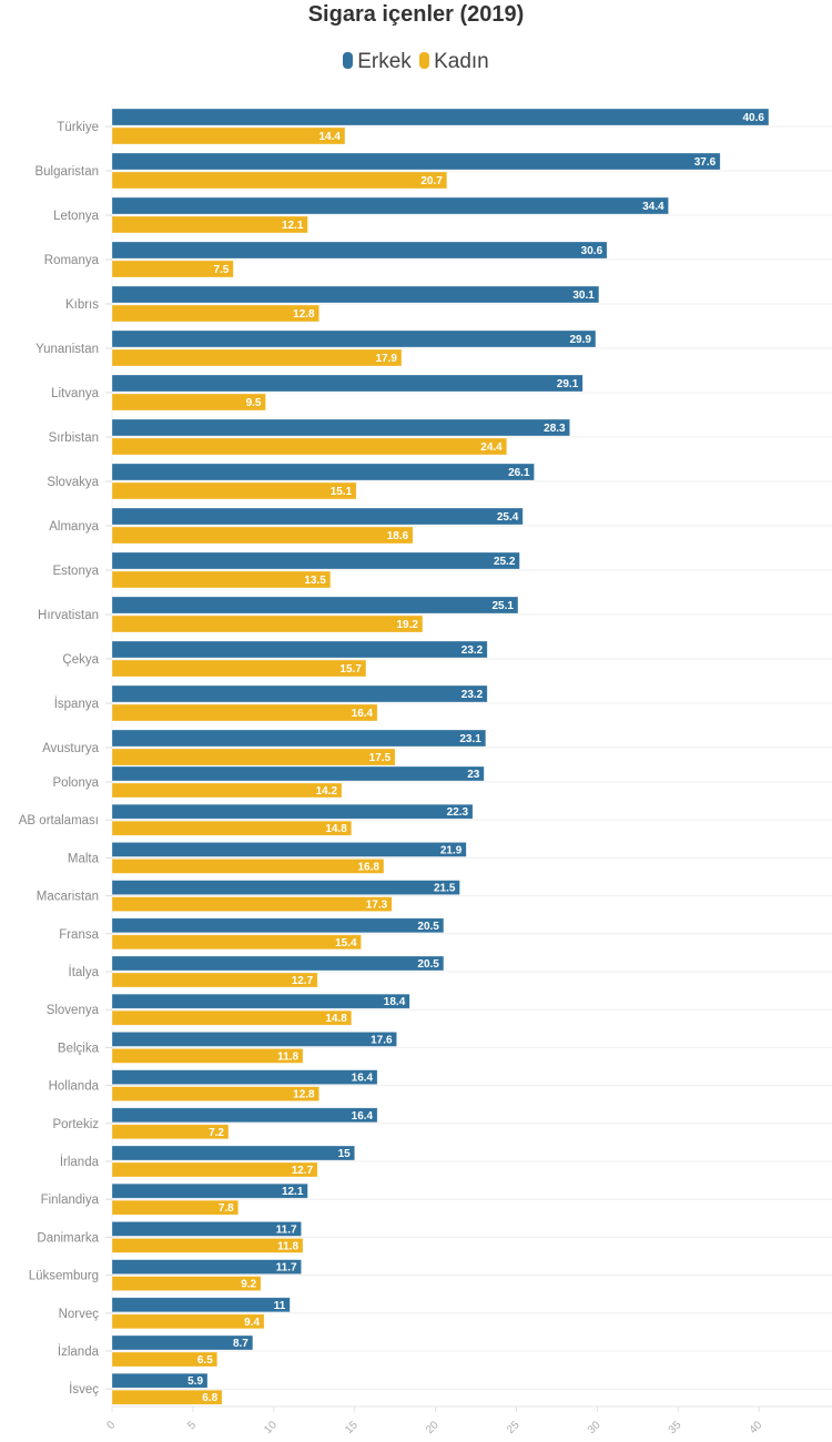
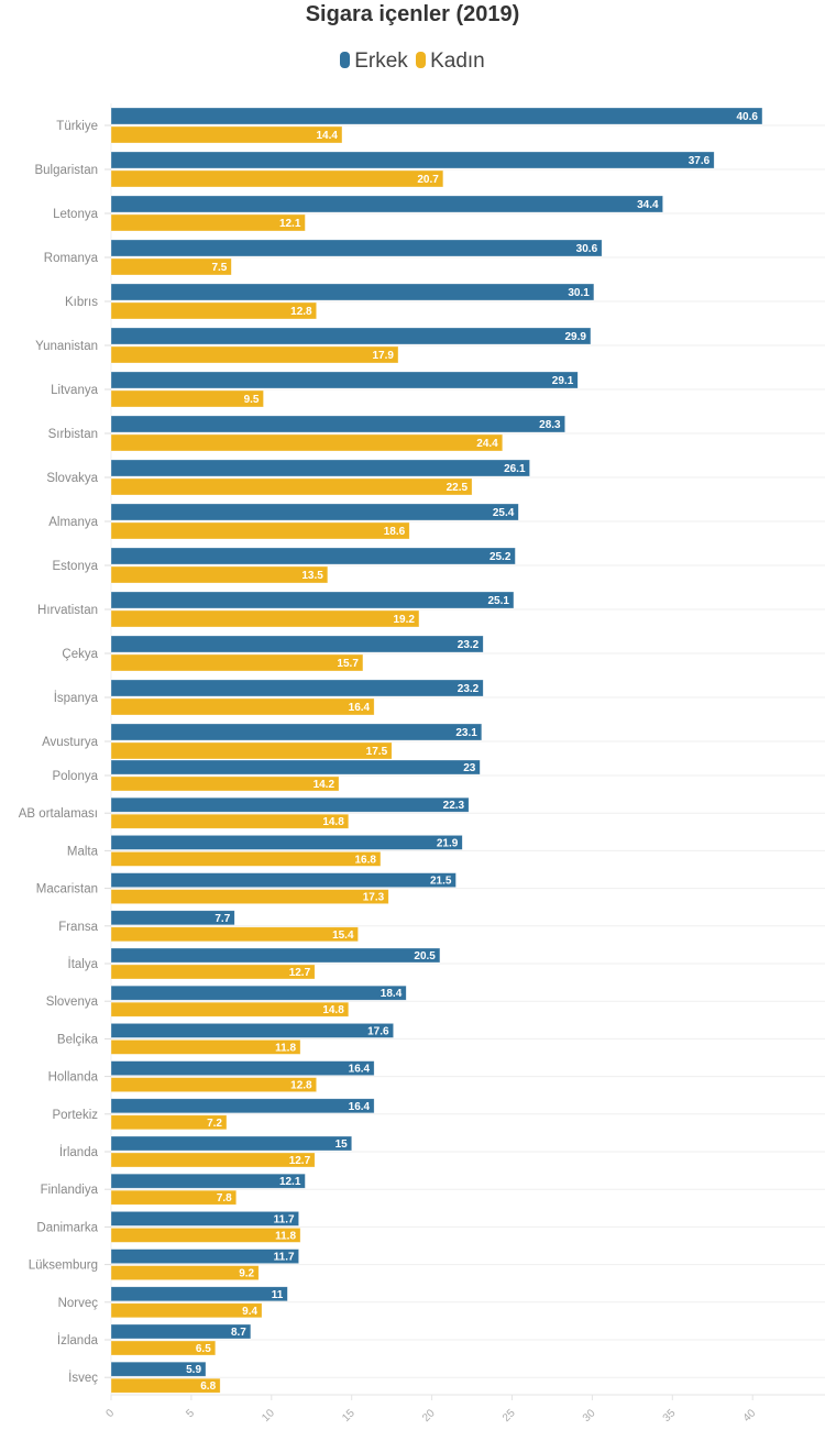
Kadın/Slovakya: 15.1 -> 22.5
Erkek/Fransa: 20.5 -> 7.7
